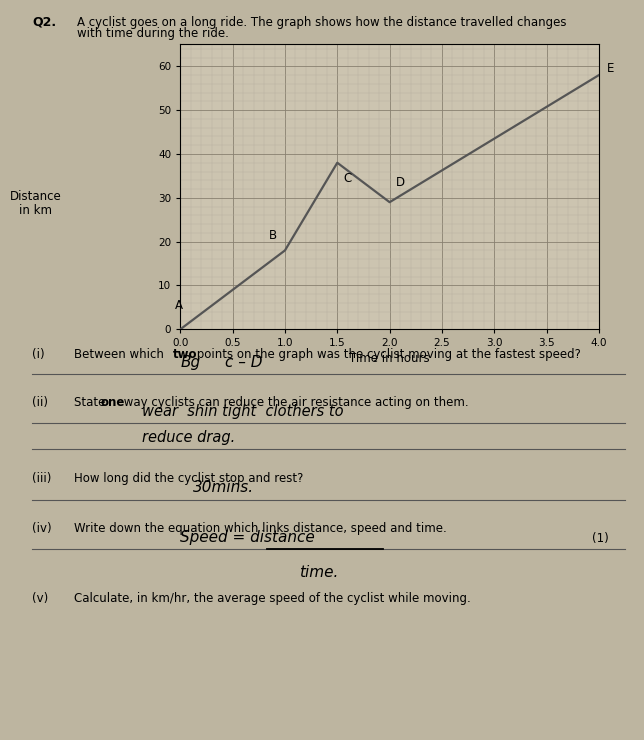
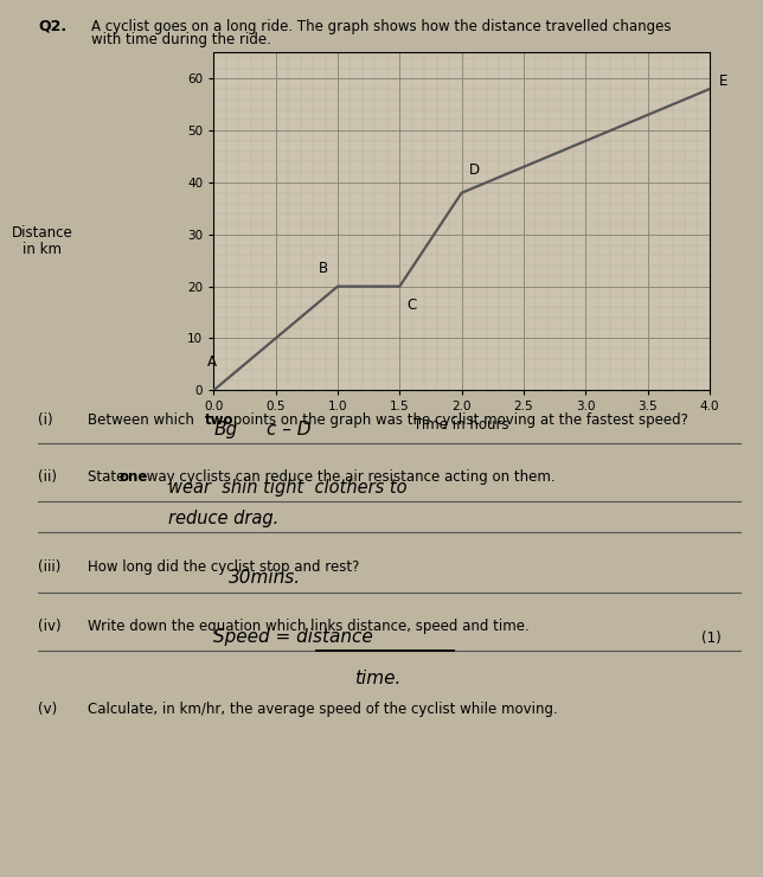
1.0: 18 -> 20
1.5: 38 -> 20
2.0: 29 -> 38
